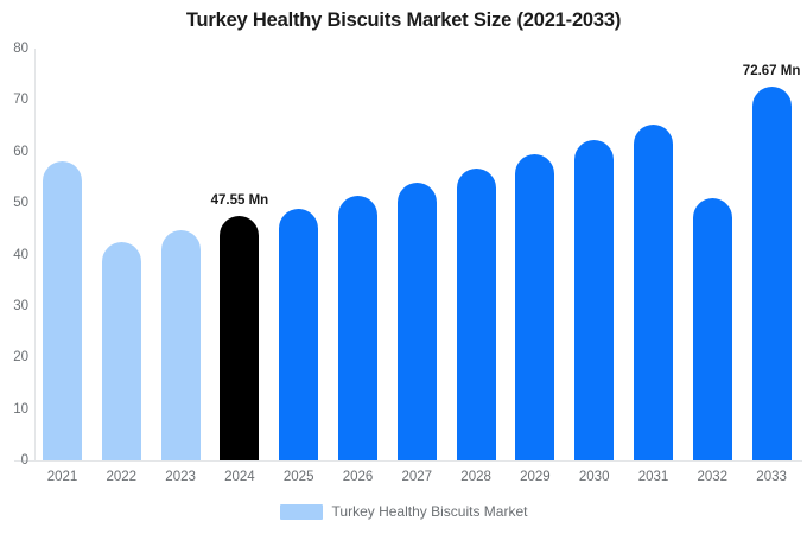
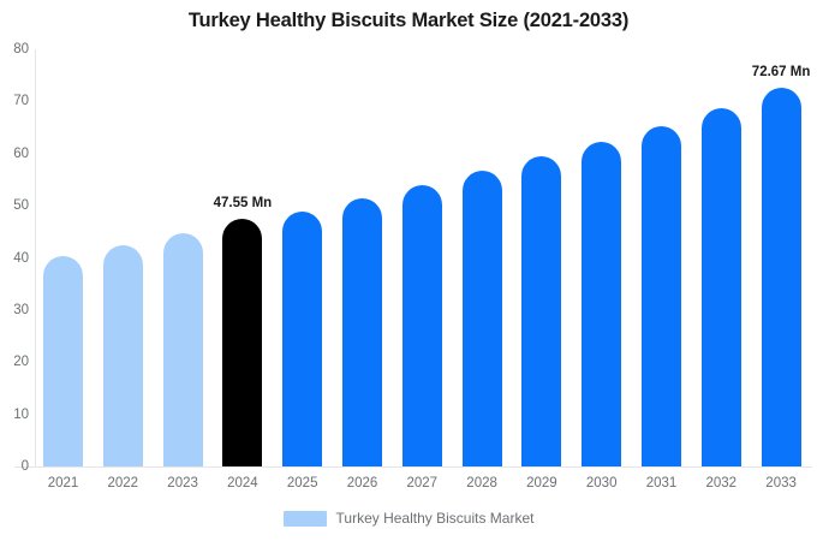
2021: 58 -> 40
2032: 51 -> 69
